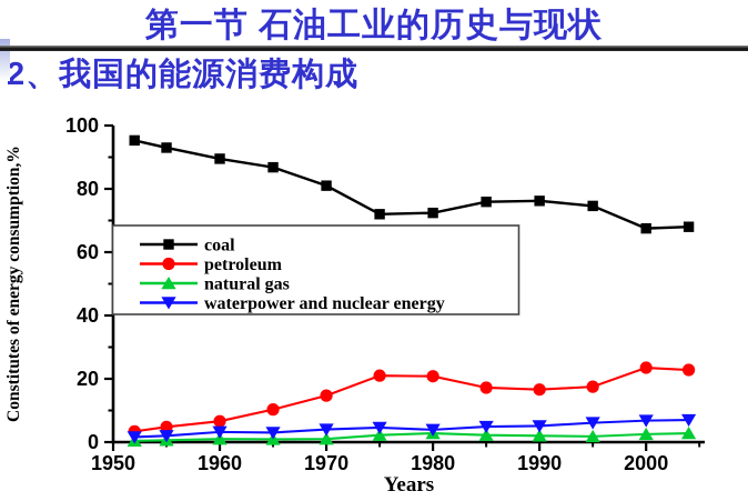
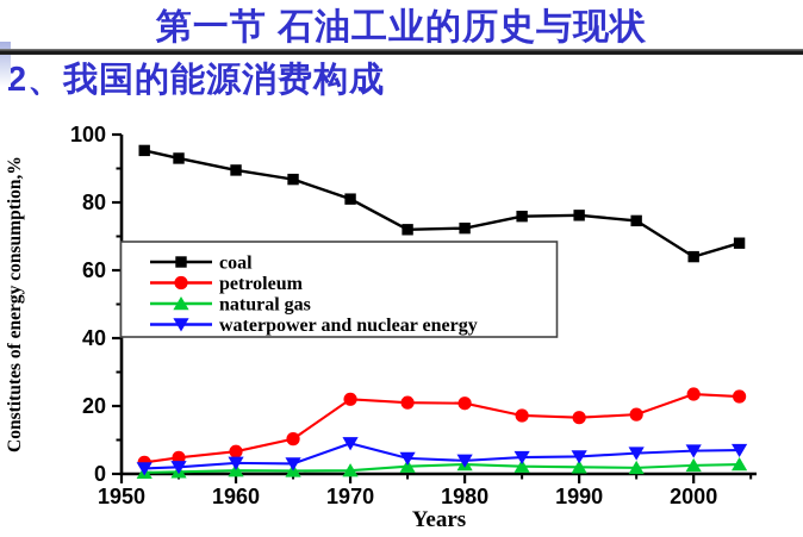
petroleum/1970: 15 -> 22
waterpower and nuclear energy/1970: 4 -> 9
coal/2000: 68 -> 64
